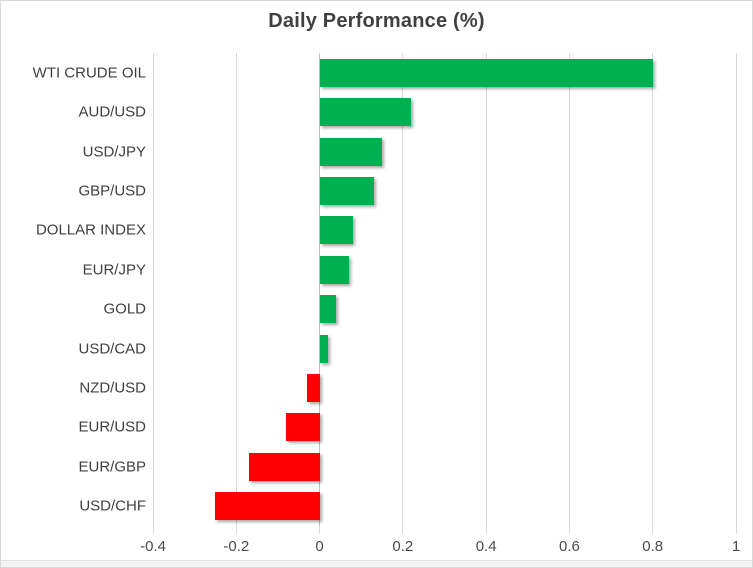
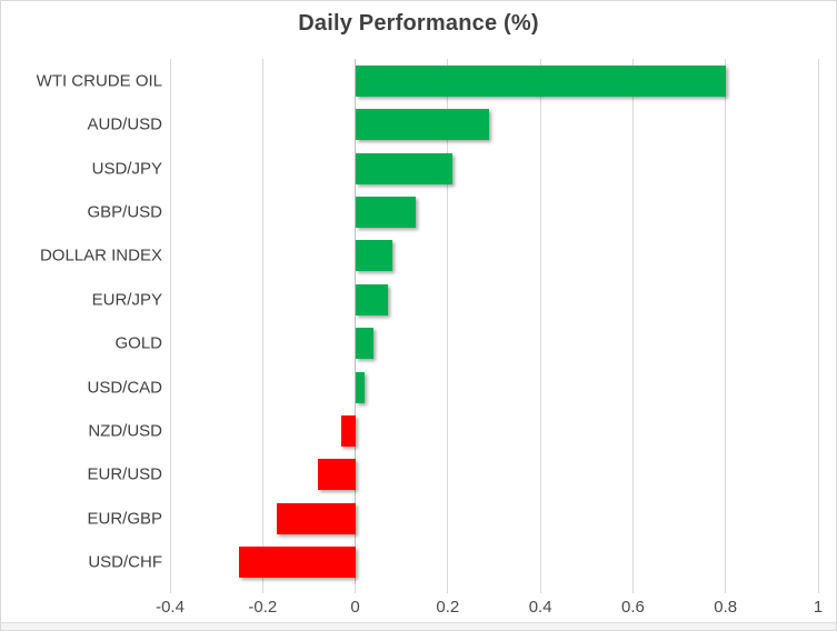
AUD/USD: 0.22 -> 0.29
USD/JPY: 0.15 -> 0.21
